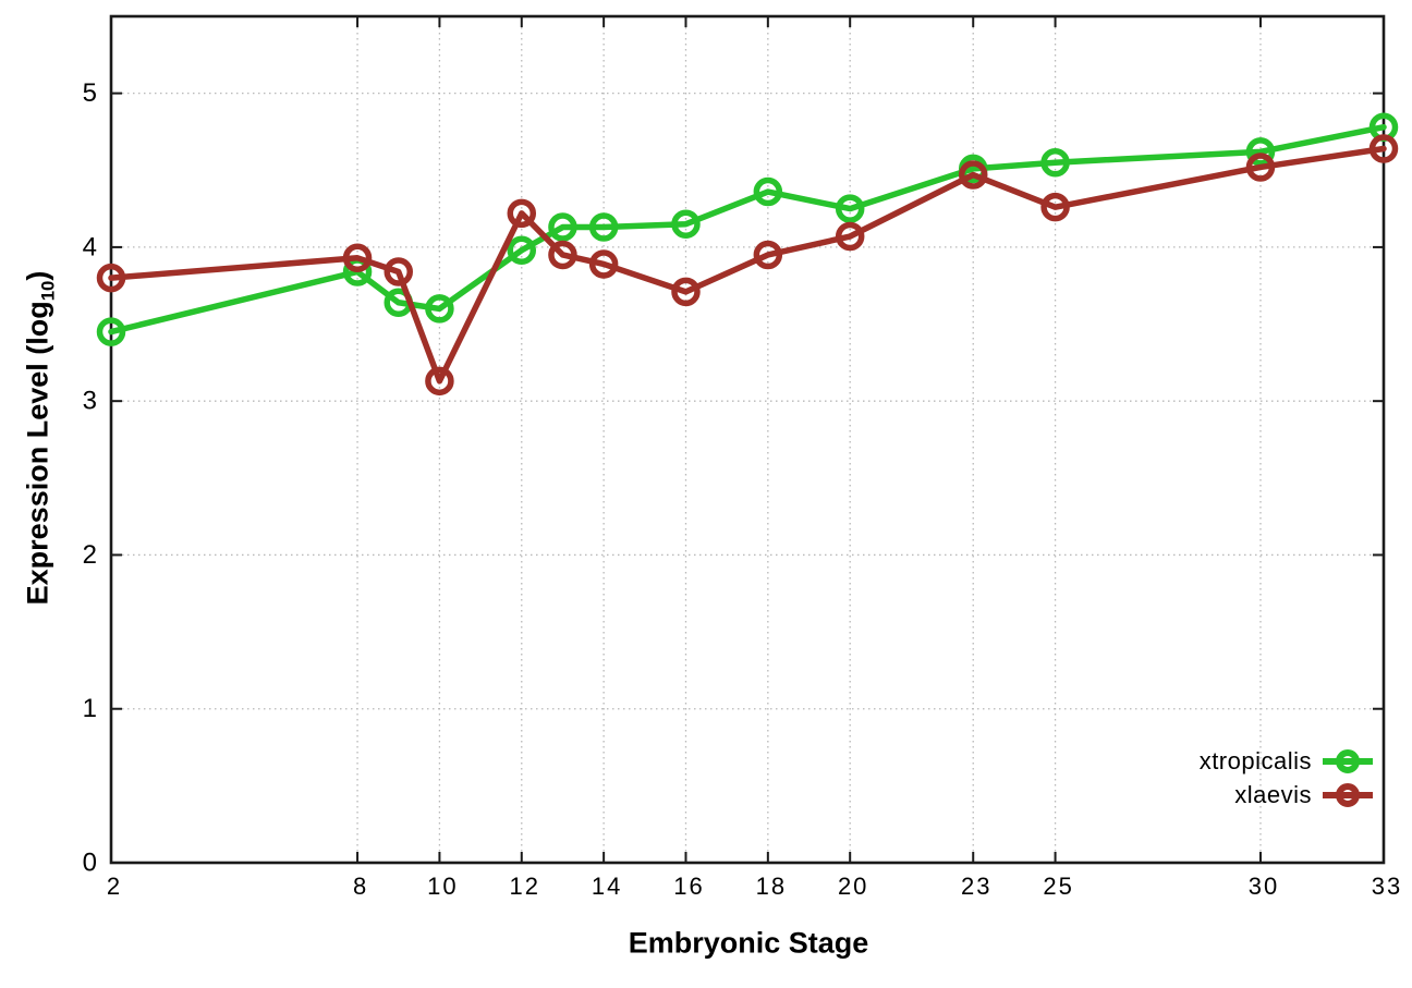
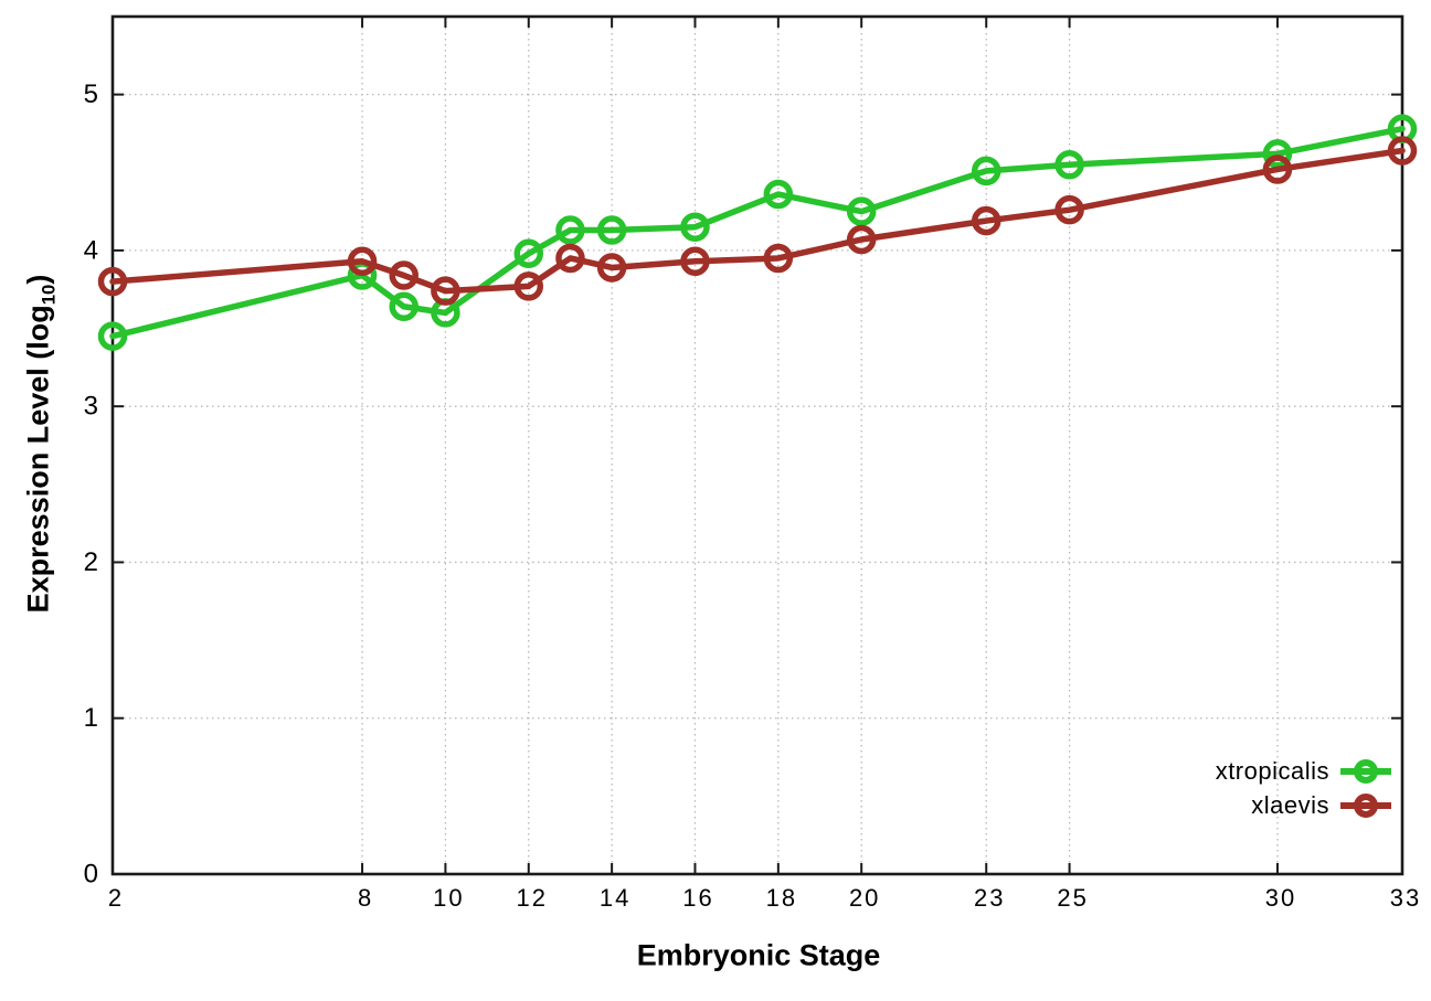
xlaevis/10: 3.13 -> 3.74
xlaevis/12: 4.22 -> 3.77
xlaevis/16: 3.71 -> 3.93
xlaevis/23: 4.47 -> 4.19
